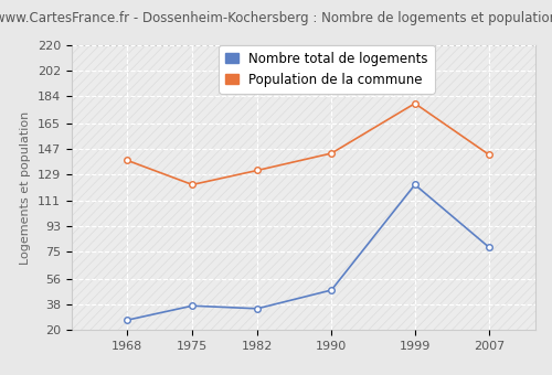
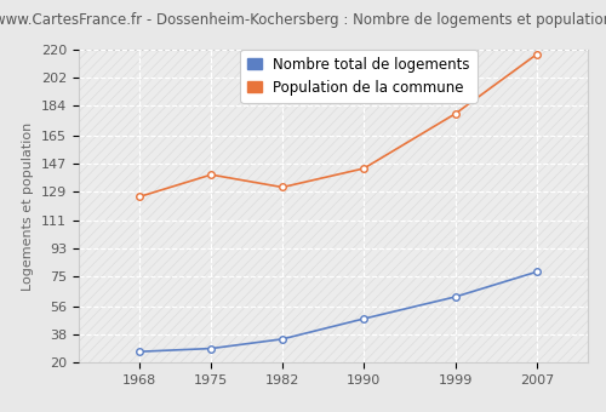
Population de la commune/1968: 139 -> 126
Nombre total de logements/1975: 37 -> 29
Population de la commune/1975: 122 -> 140
Nombre total de logements/1999: 122 -> 62
Population de la commune/2007: 143 -> 217
